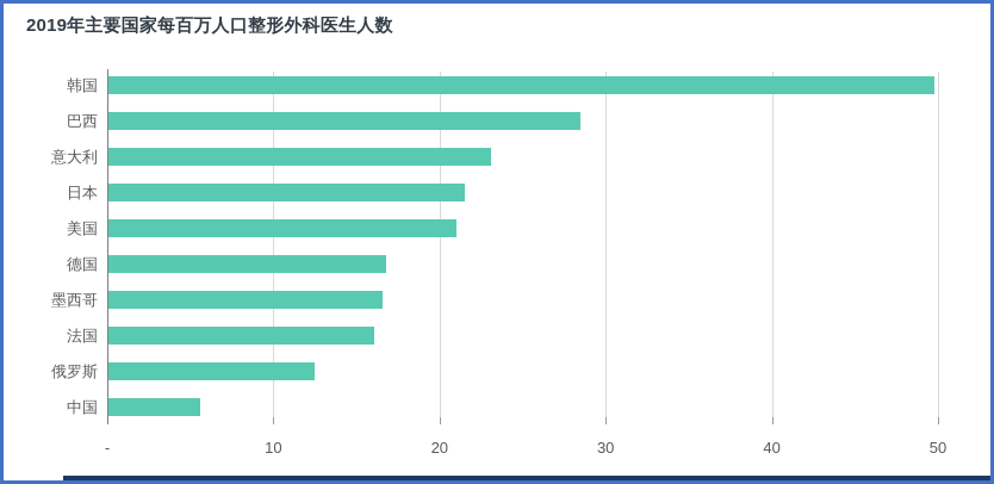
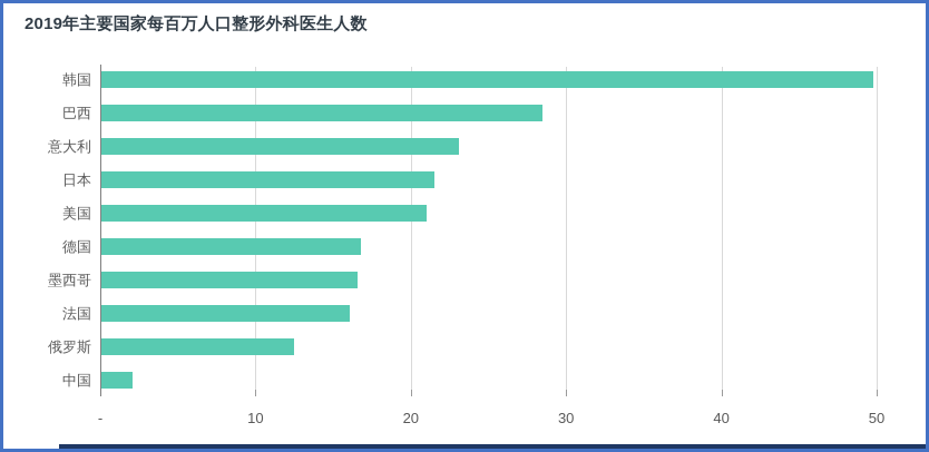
中国: 5.6 -> 2.1
